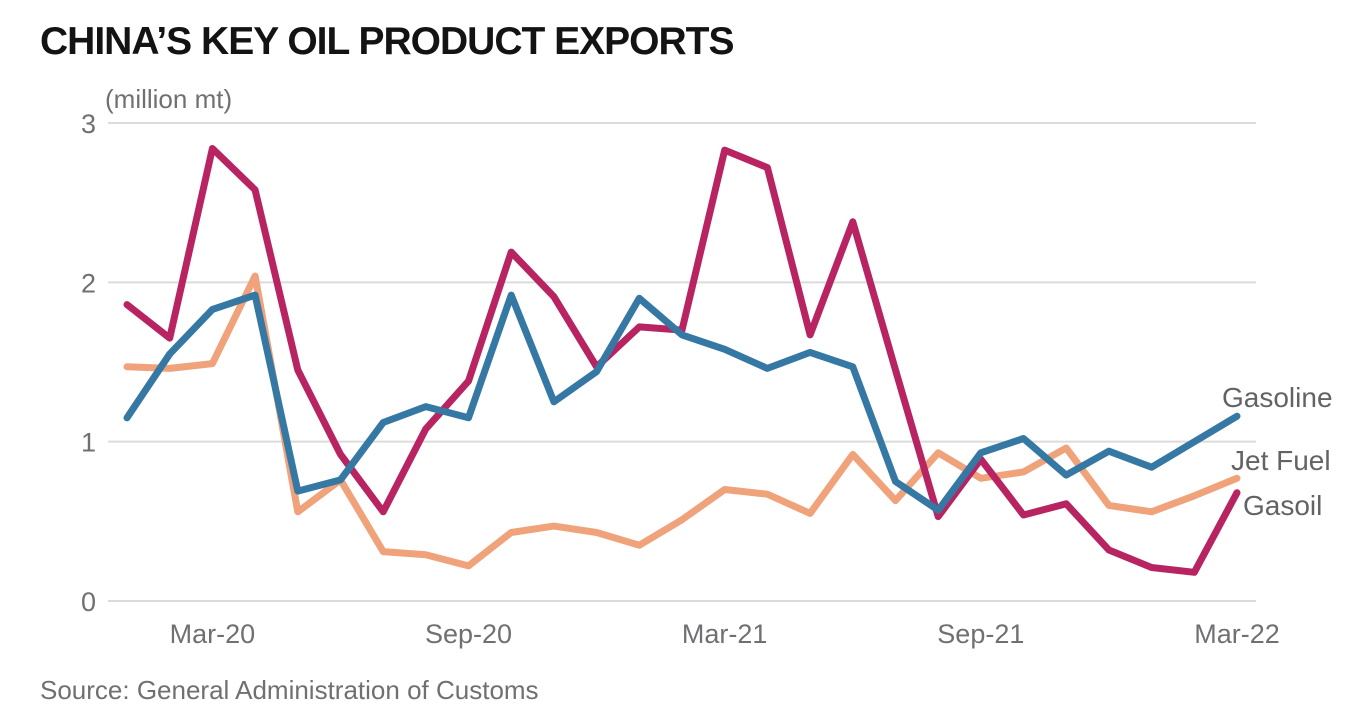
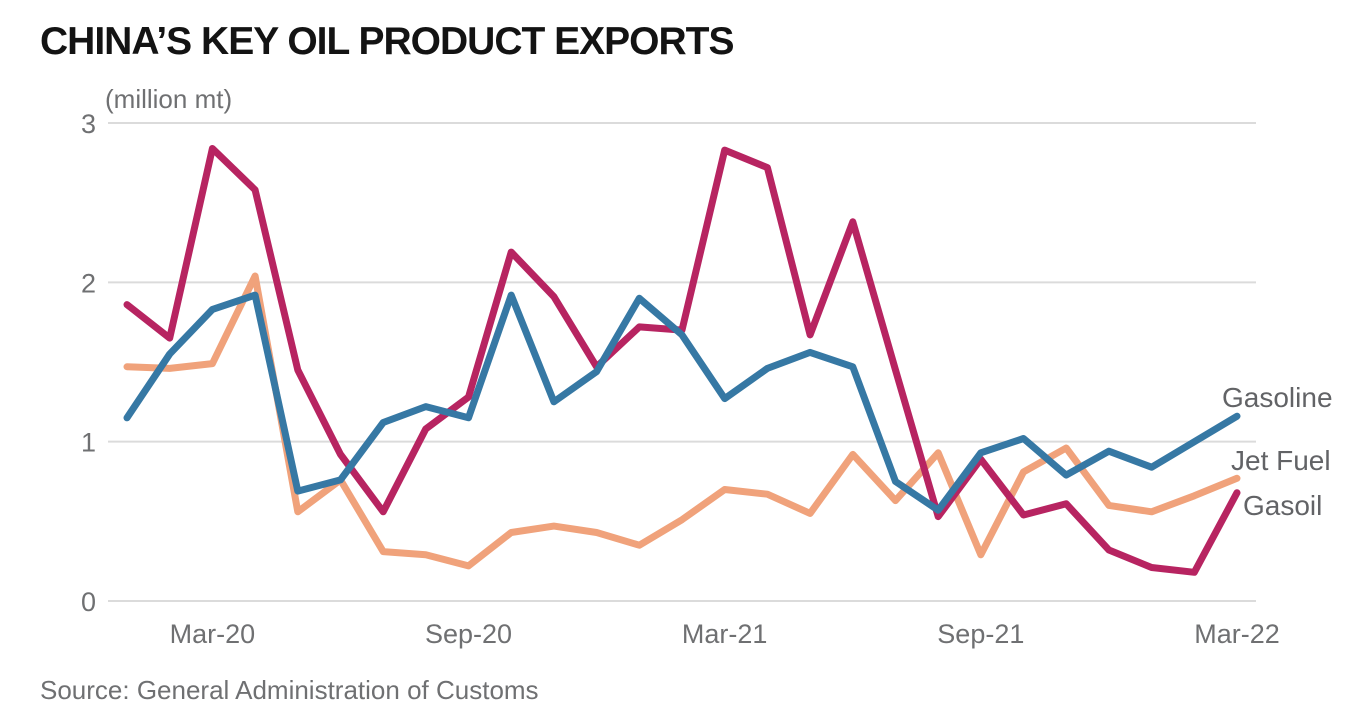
Gasoil/Sep-20: 1.38 -> 1.28
Gasoline/Mar-21: 1.58 -> 1.27
Jet Fuel/Sep-21: 0.77 -> 0.29
